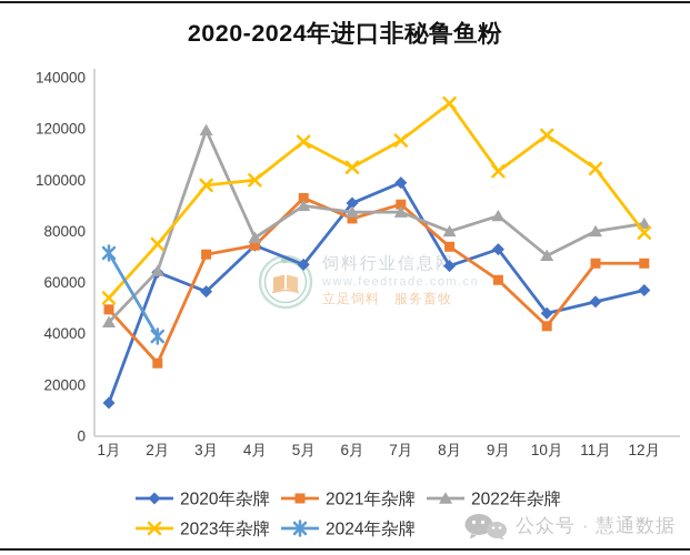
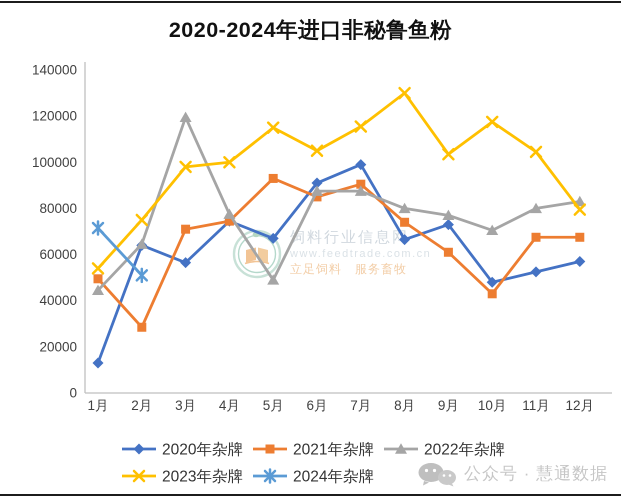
2024年杂牌/2月: 39000 -> 51000
2022年杂牌/5月: 90000 -> 49000
2022年杂牌/9月: 86000 -> 77000
